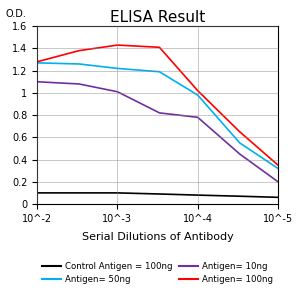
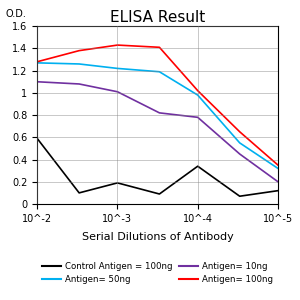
Control Antigen = 100ng/10^-2: 0.10 -> 0.59
Control Antigen = 100ng/10^-3: 0.10 -> 0.19
Control Antigen = 100ng/10^-4: 0.08 -> 0.34
Control Antigen = 100ng/10^-5: 0.06 -> 0.12
